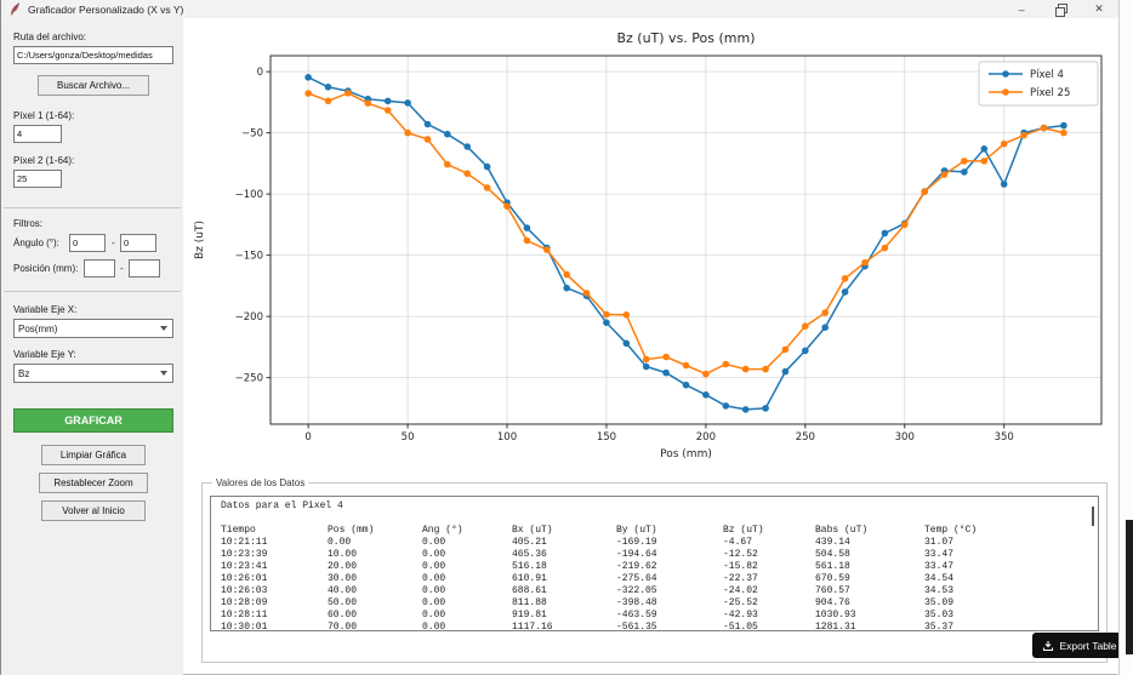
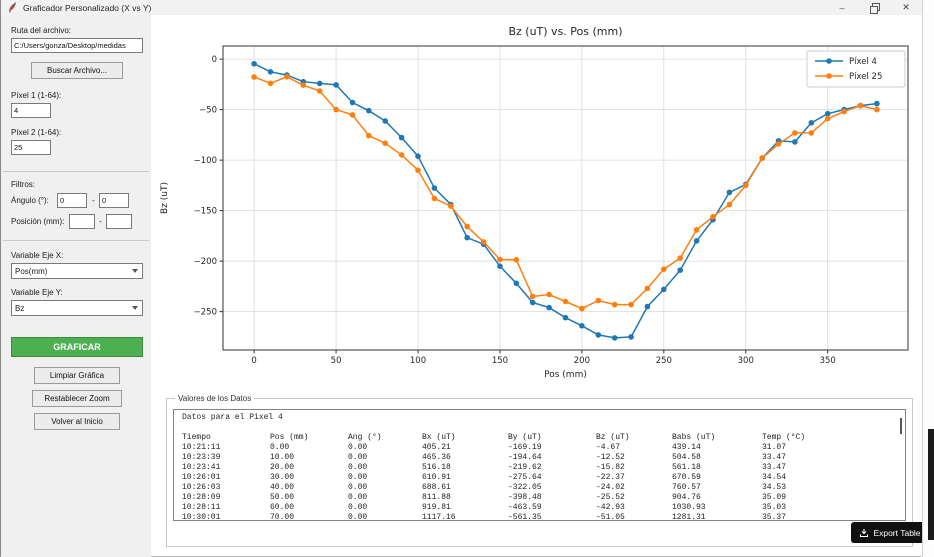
Píxel 4/100: -107 -> -96
Píxel 4/350: -92 -> -54
